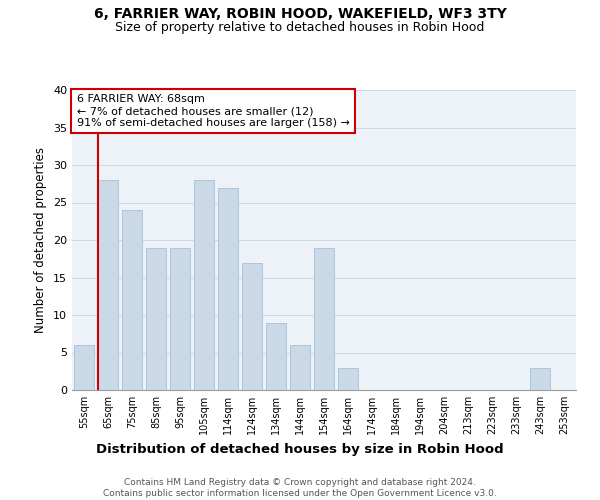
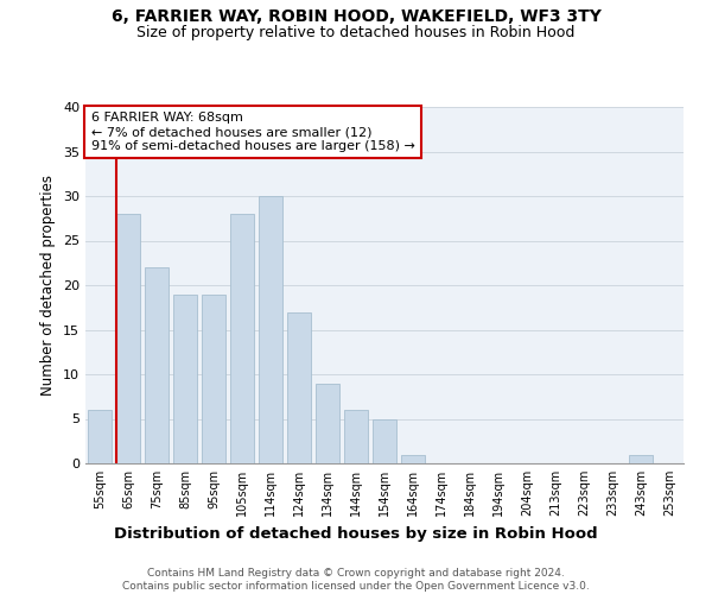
75sqm: 24 -> 22
114sqm: 27 -> 30
154sqm: 19 -> 5
164sqm: 3 -> 1
243sqm: 3 -> 1
